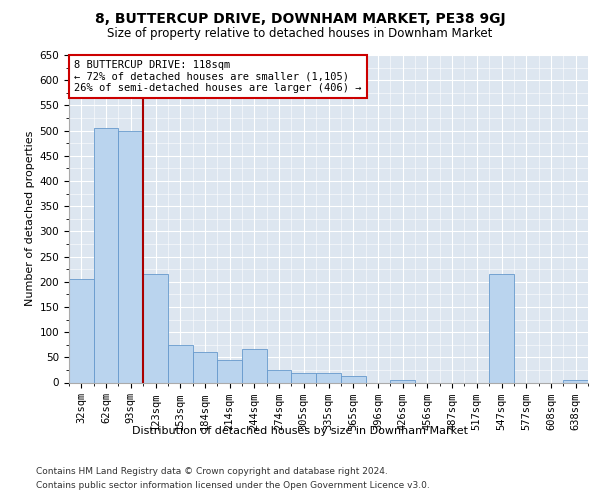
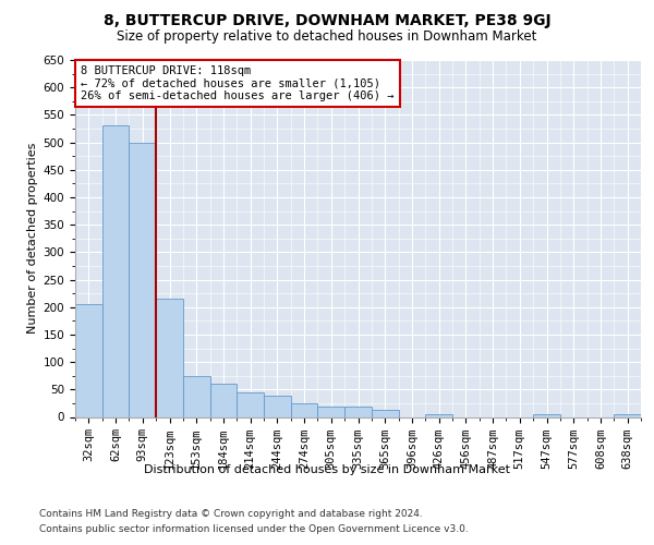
62sqm: 506 -> 530
244sqm: 66 -> 38
547sqm: 216 -> 4
